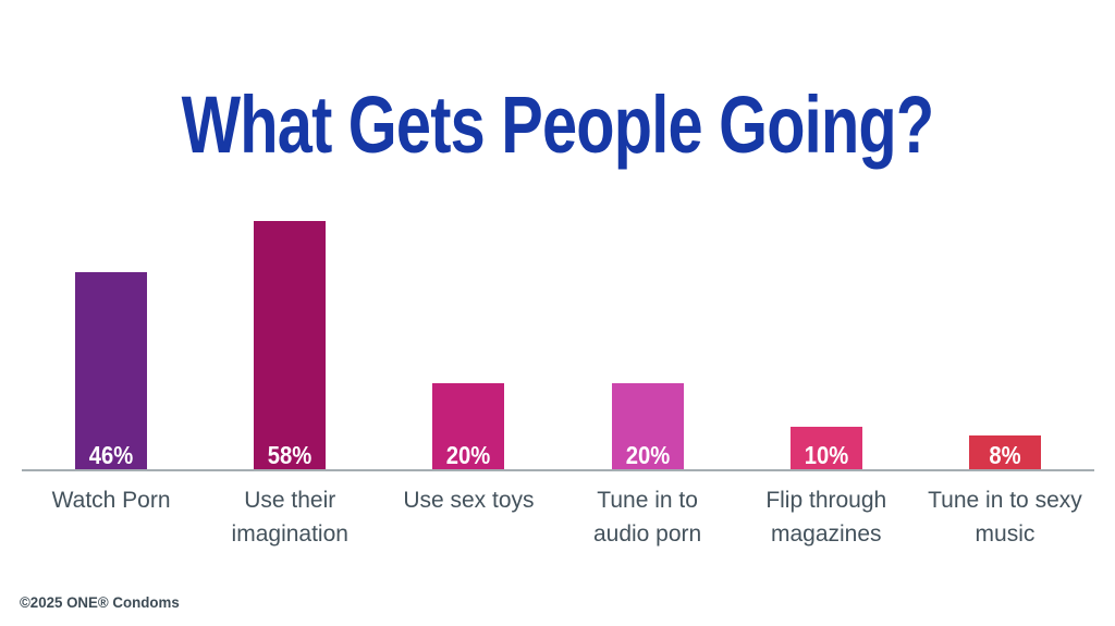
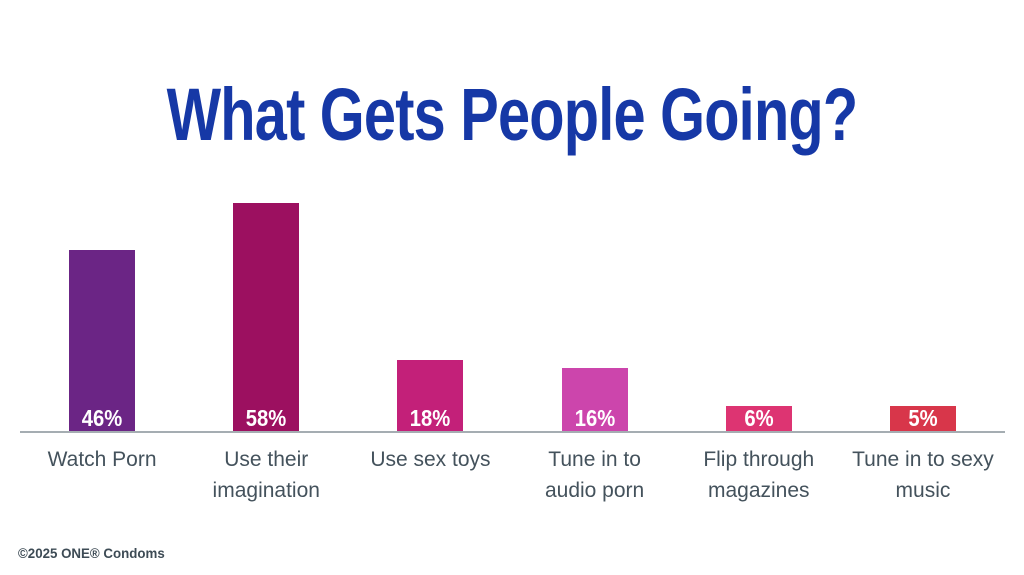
Use sex toys: 20% -> 18%
Tune in to audio porn: 20% -> 16%
Flip through magazines: 10% -> 6%
Tune in to sexy music: 8% -> 5%
